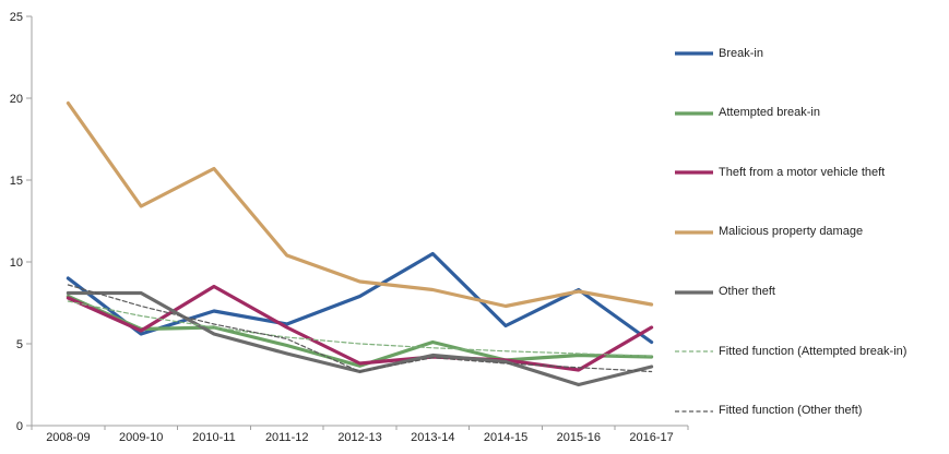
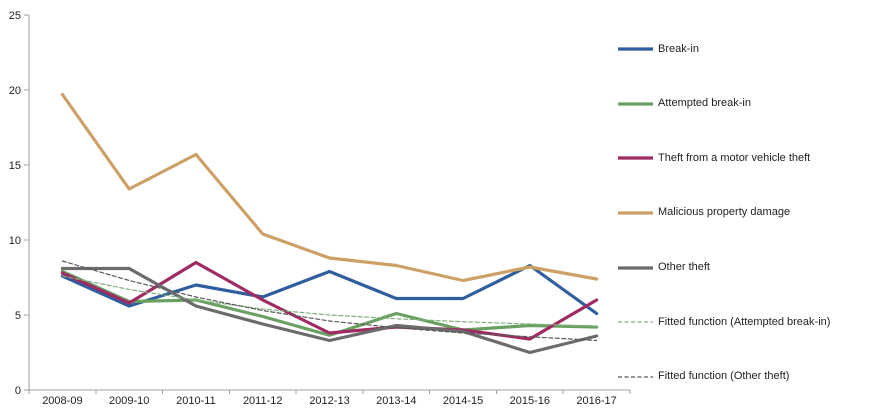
Break-in/2008-09: 9.0 -> 7.6
Fitted function (Other theft)/2012-13: 3.3 -> 4.6
Break-in/2013-14: 10.5 -> 6.1
